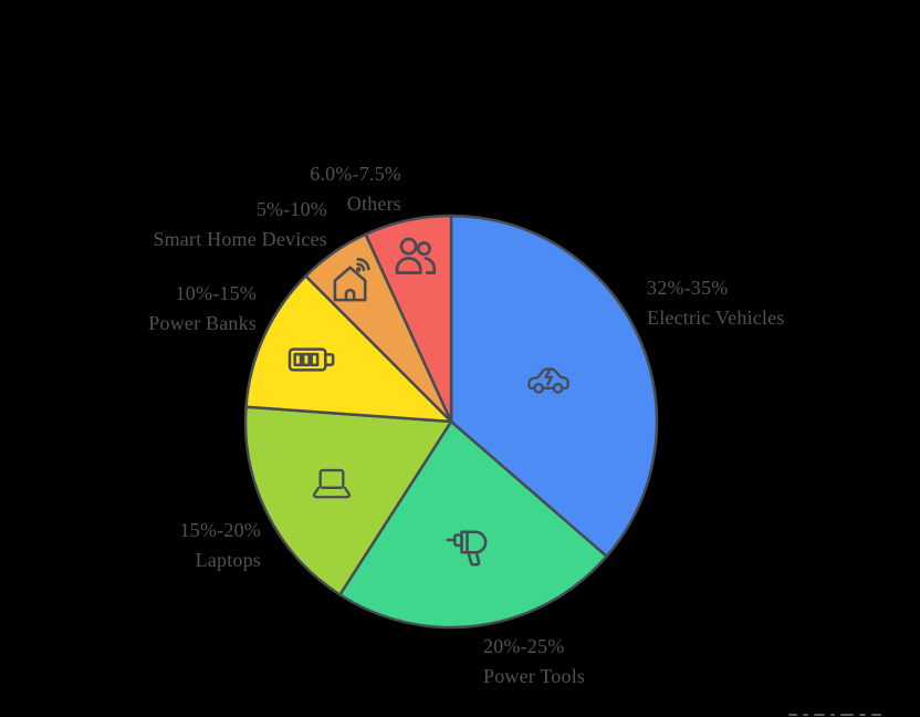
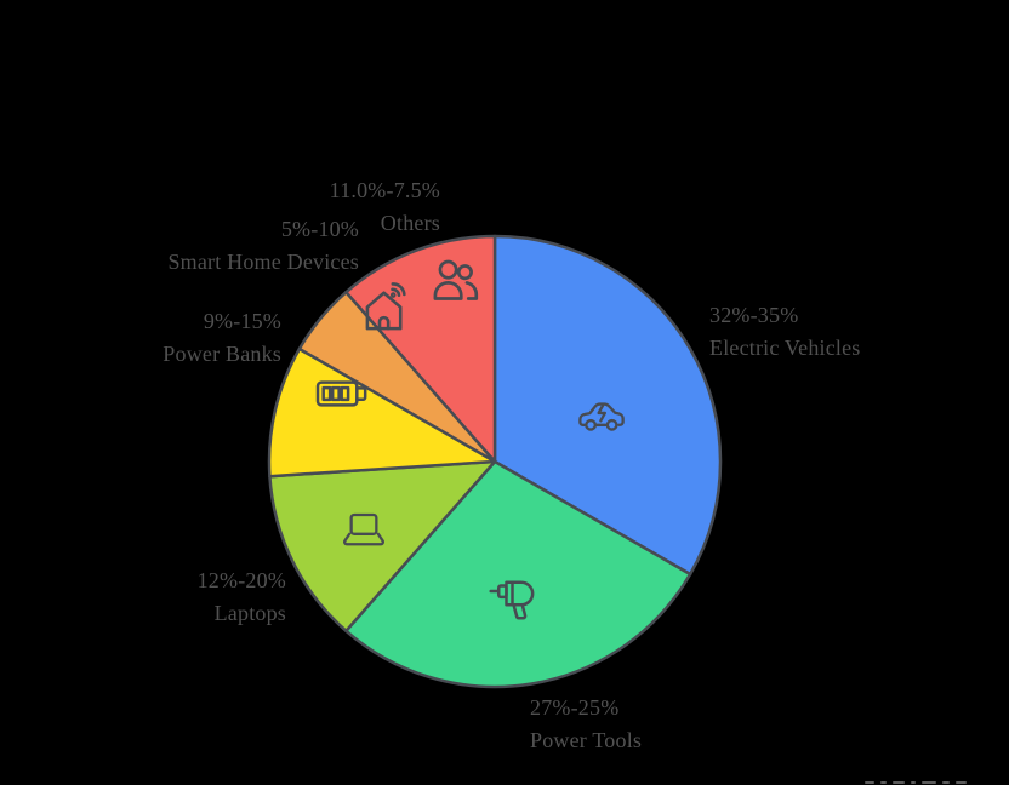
Power Tools: 20 -> 27
Laptops: 15 -> 12
Power Banks: 10 -> 9
Others: 6.0 -> 11.0
